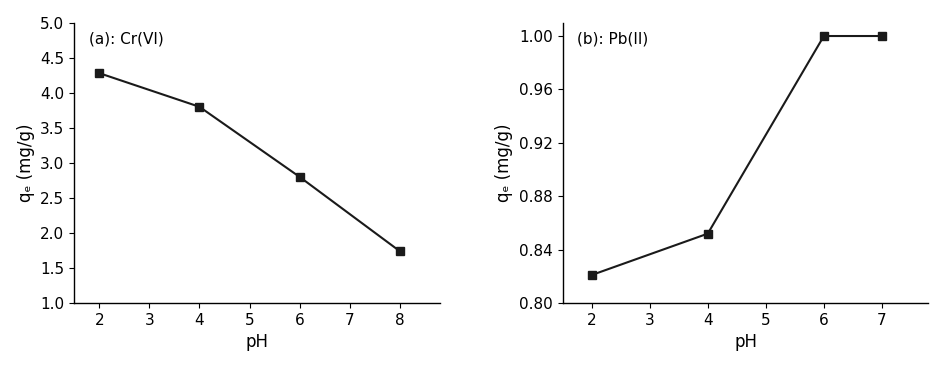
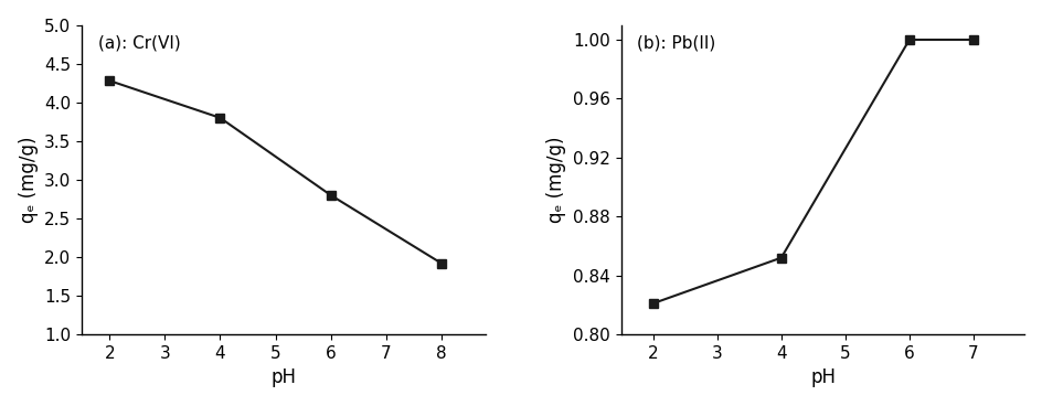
8: 1.74 -> 1.92
